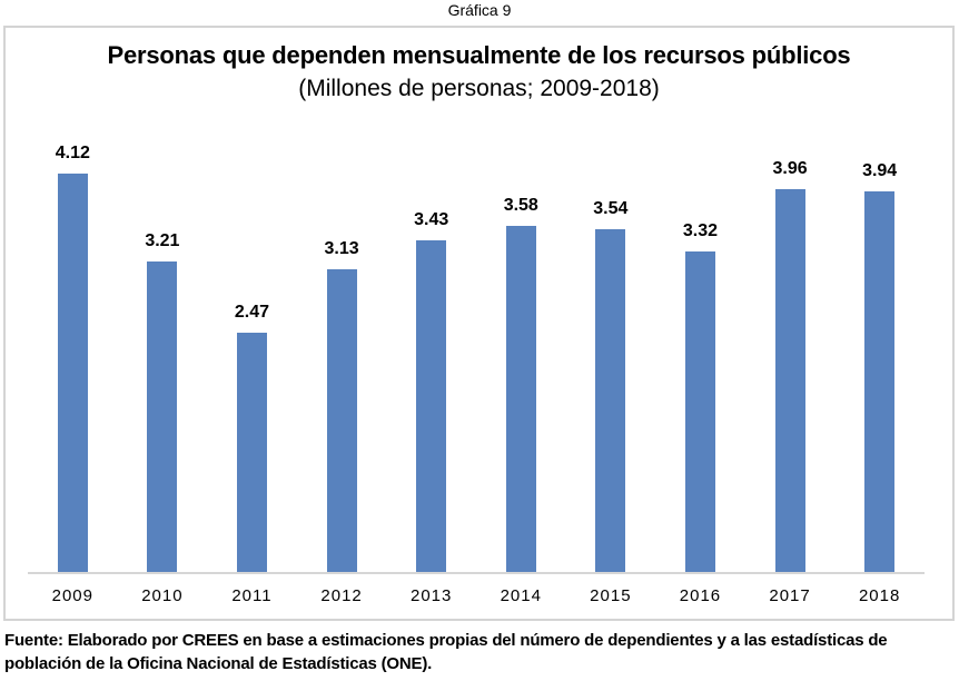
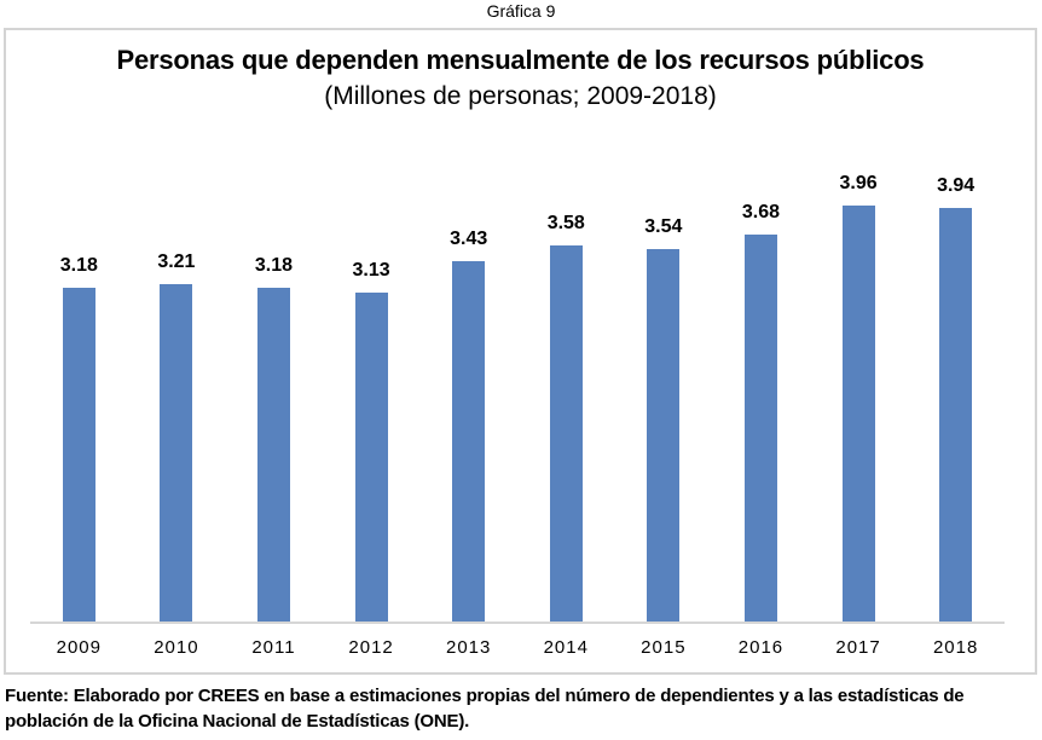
2009: 4.12 -> 3.18
2011: 2.47 -> 3.18
2016: 3.32 -> 3.68
